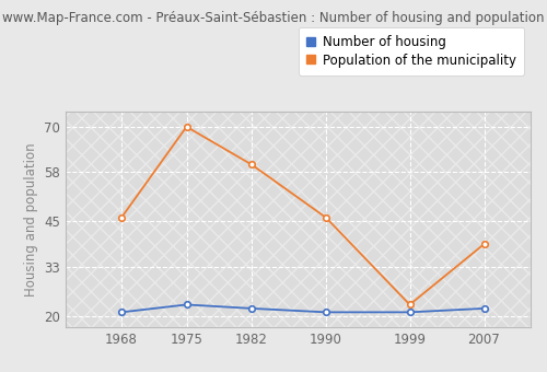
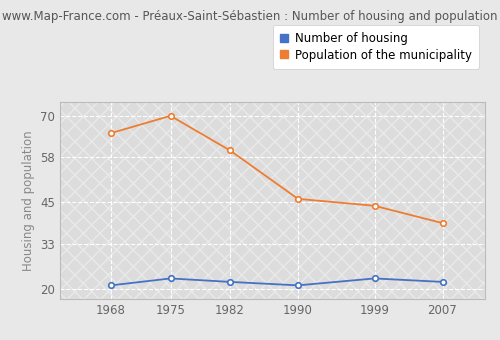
Population of the municipality/1968: 46 -> 65
Number of housing/1999: 21 -> 23
Population of the municipality/1999: 23 -> 44
